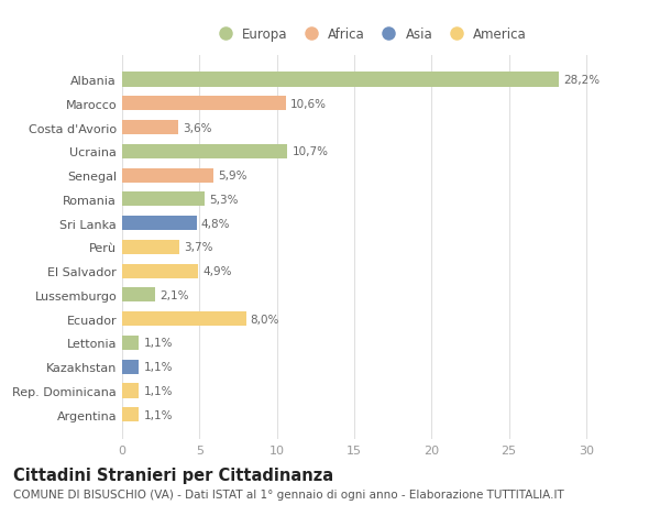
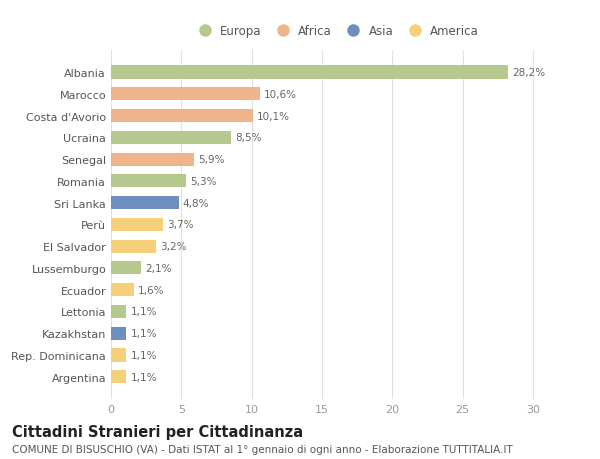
Costa d'Avorio: 3,6% -> 10,1%
Ucraina: 10,7% -> 8,5%
El Salvador: 4,9% -> 3,2%
Ecuador: 8,0% -> 1,6%
